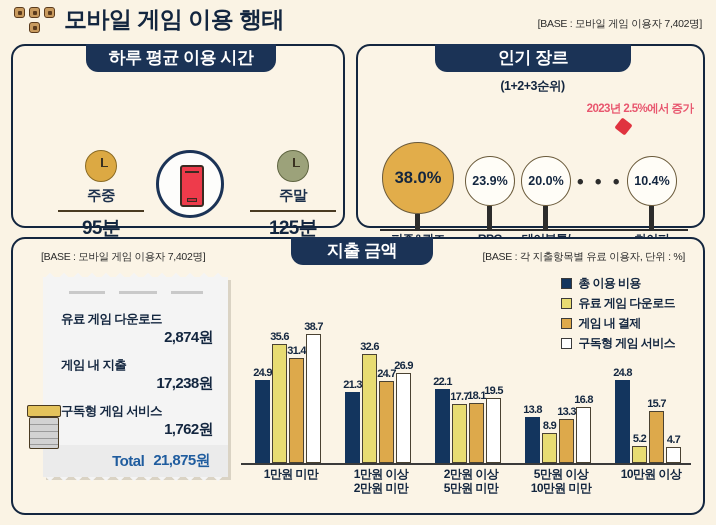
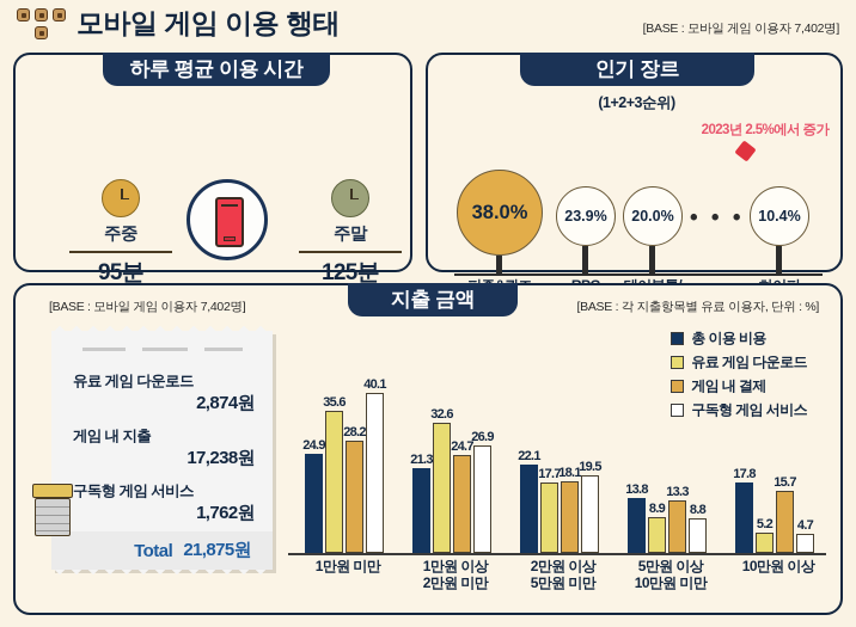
게임 내 결제/1만원 미만: 31.4 -> 28.2
구독형 게임 서비스/1만원 미만: 38.7 -> 40.1
구독형 게임 서비스/5만원 이상 10만원 미만: 16.8 -> 8.8
총 이용 비용/10만원 이상: 24.8 -> 17.8
